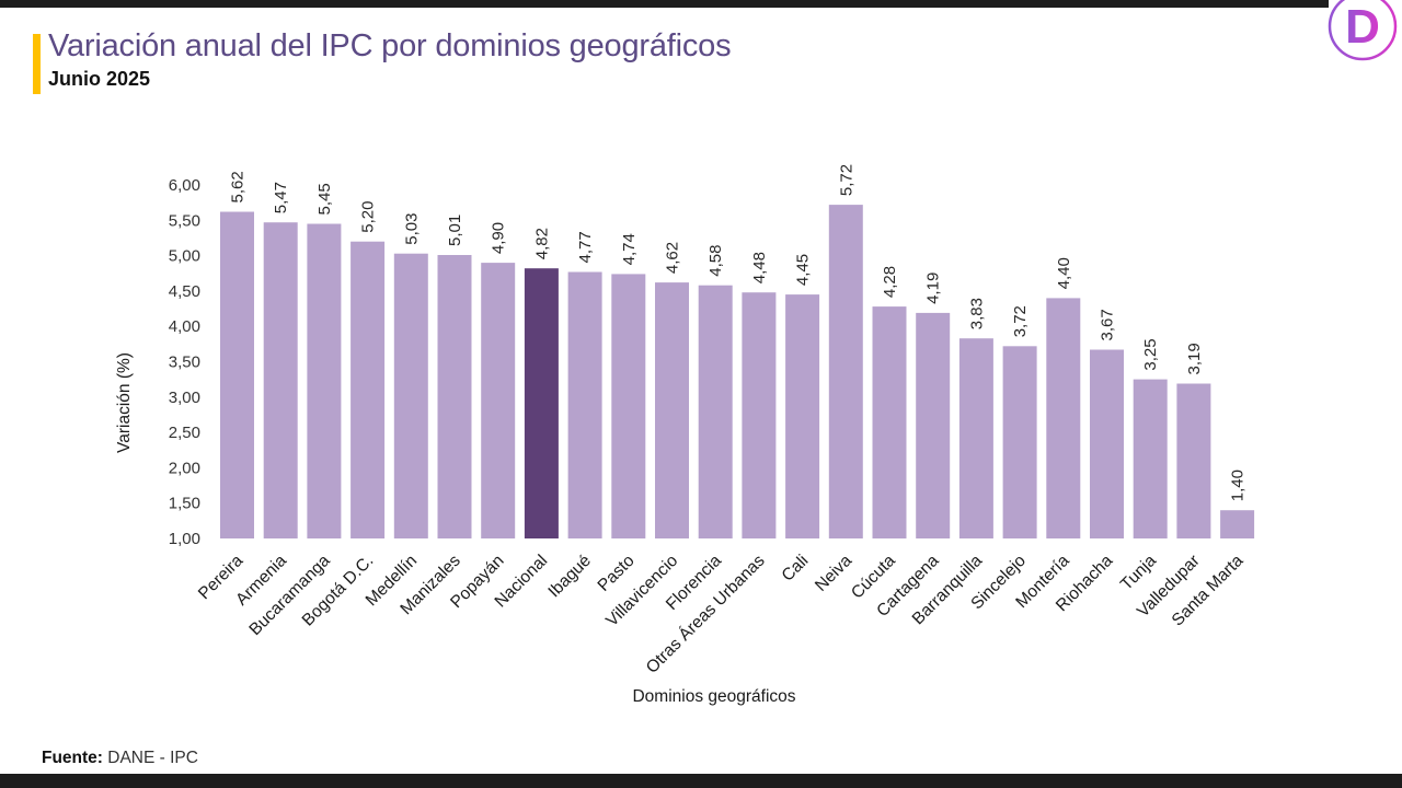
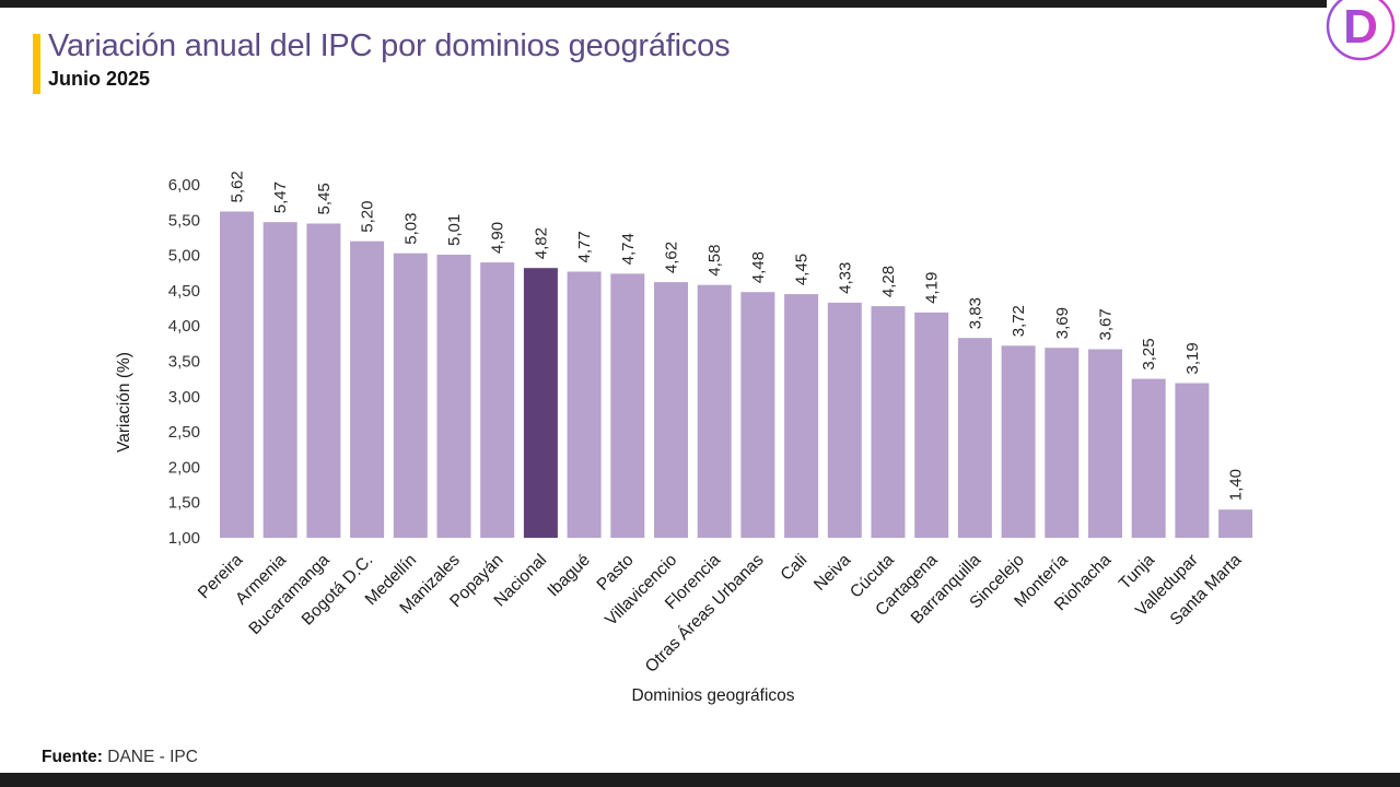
Neiva: 5,72 -> 4,33
Montería: 4,40 -> 3,69
